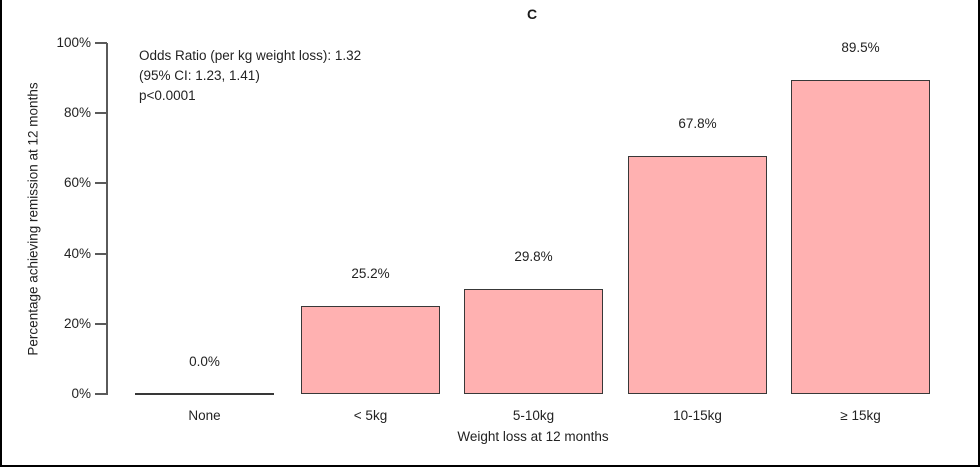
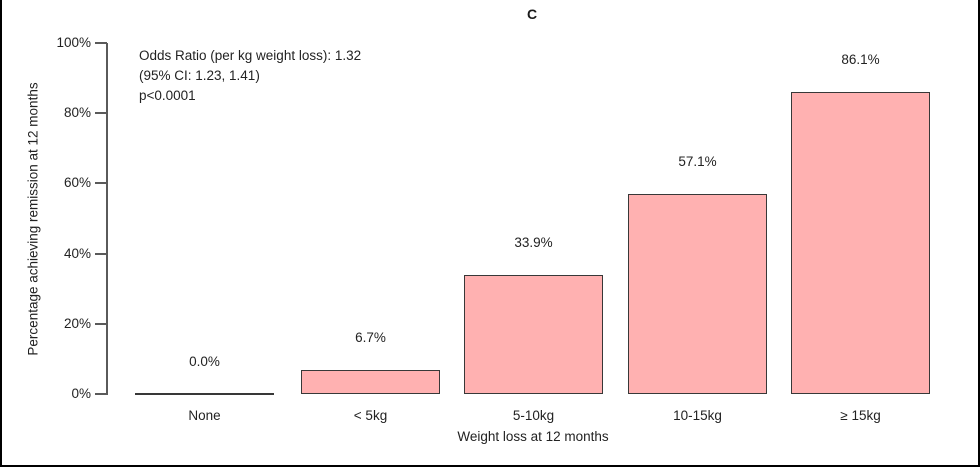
< 5kg: 25.2% -> 6.7%
5-10kg: 29.8% -> 33.9%
10-15kg: 67.8% -> 57.1%
≥ 15kg: 89.5% -> 86.1%
